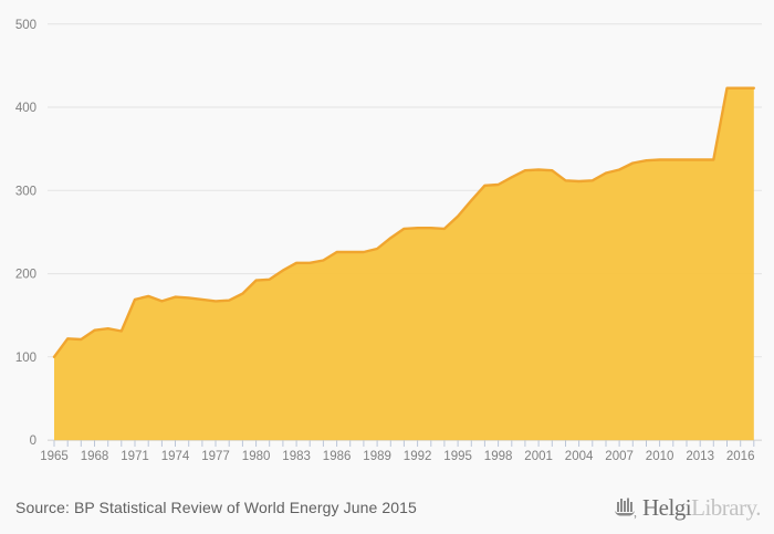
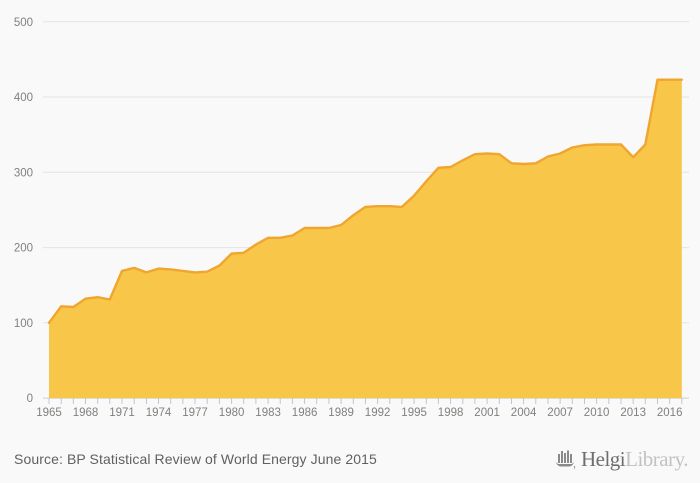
2013: 340 -> 320
